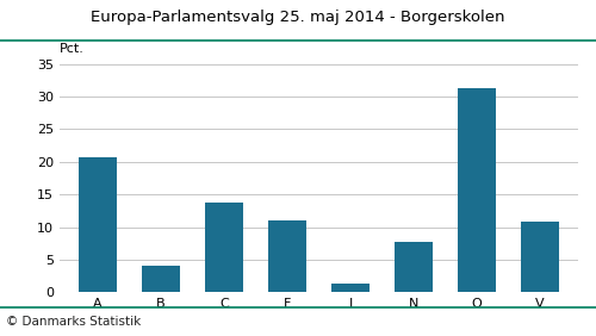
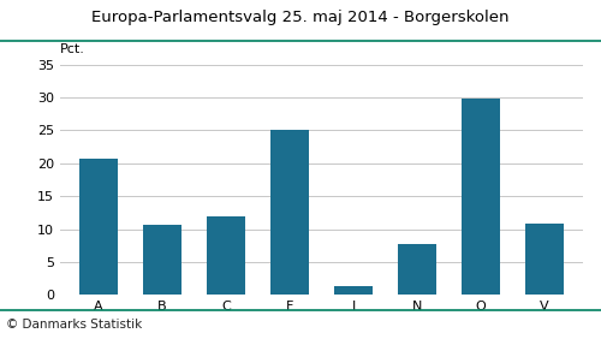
B: 4.0 -> 10.6
C: 13.7 -> 12.0
F: 11.0 -> 25.0
O: 31.2 -> 29.8
